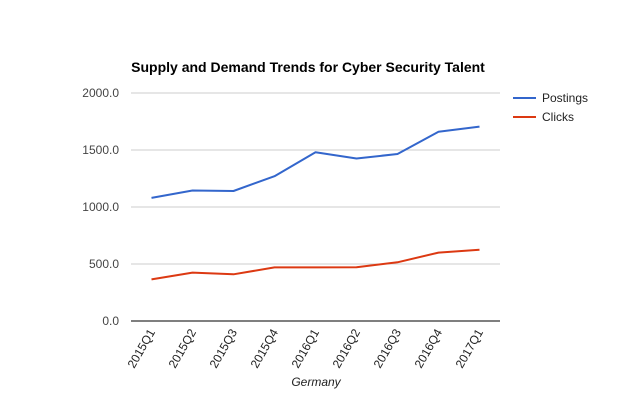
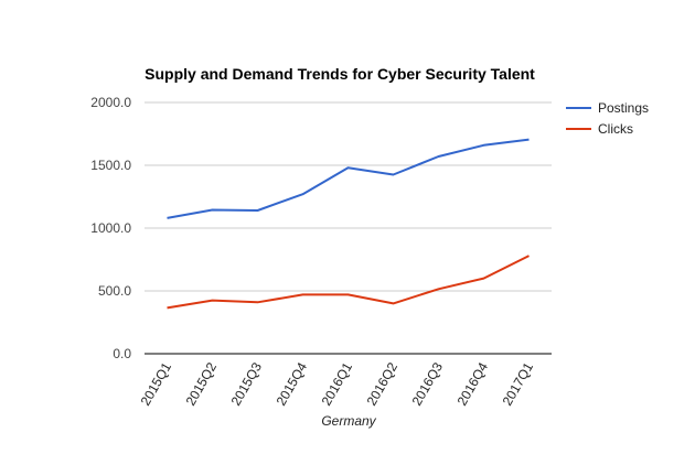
Clicks/2016Q2: 470 -> 400
Postings/2016Q3: 1460 -> 1570
Clicks/2017Q1: 620 -> 780
